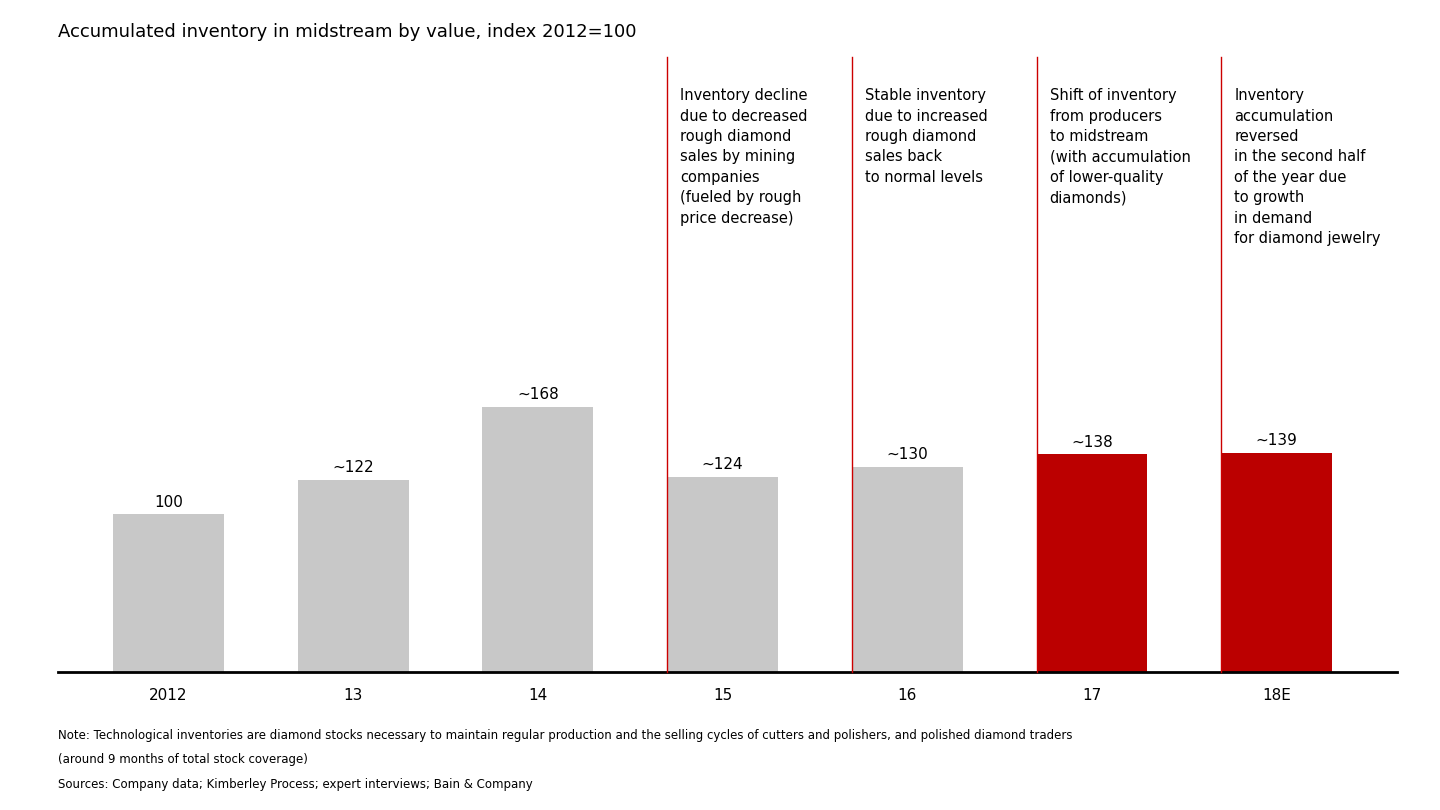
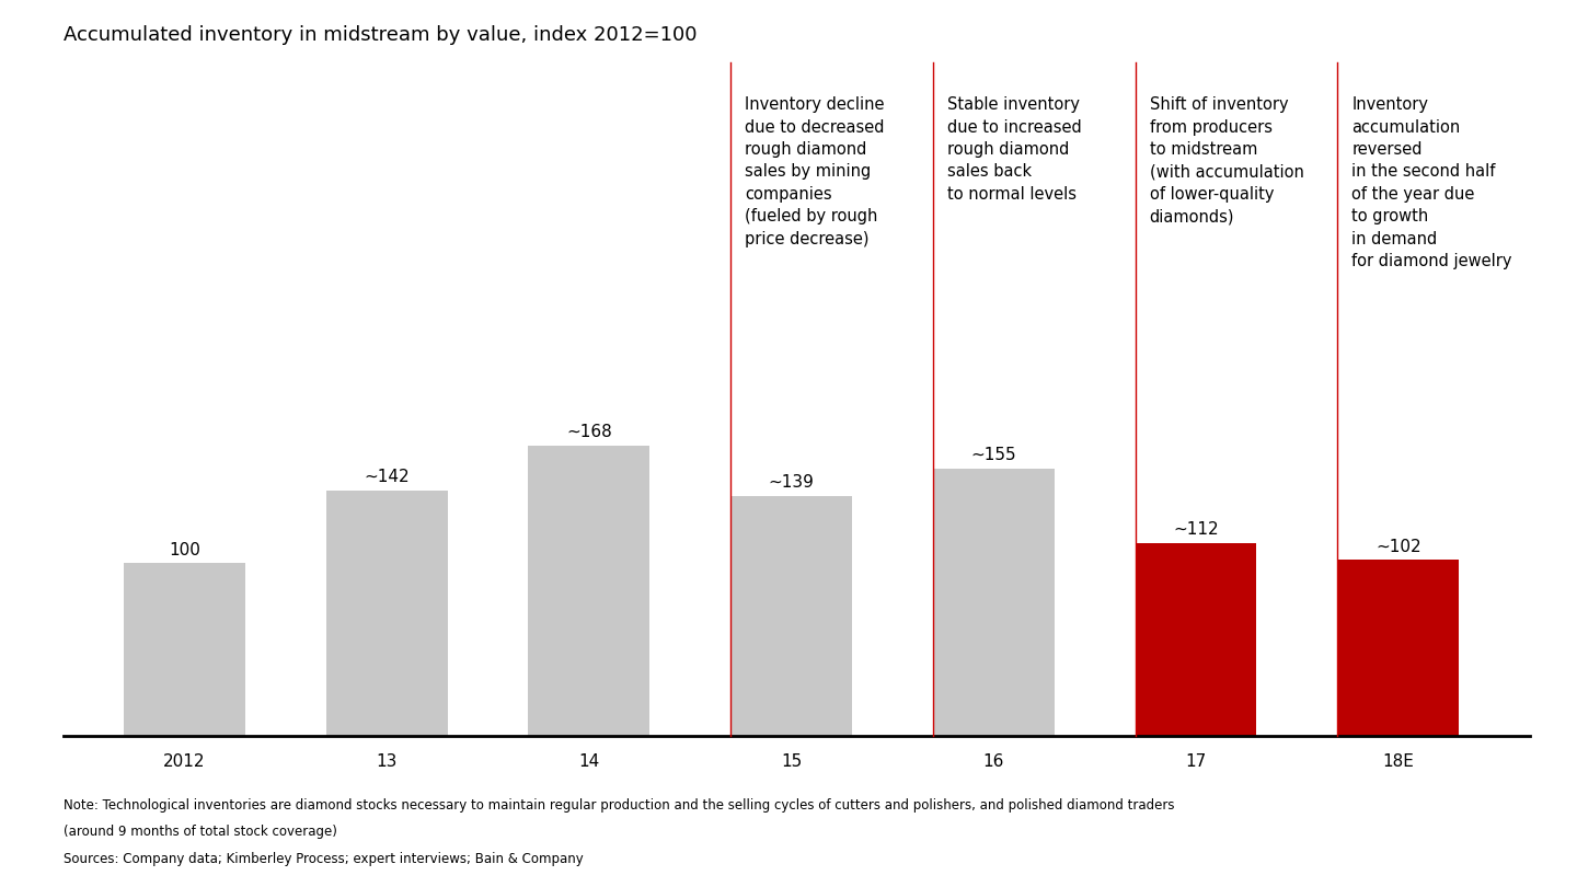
13: ~122 -> ~142
15: ~124 -> ~139
16: ~130 -> ~155
17: ~138 -> ~112
18E: ~139 -> ~102
